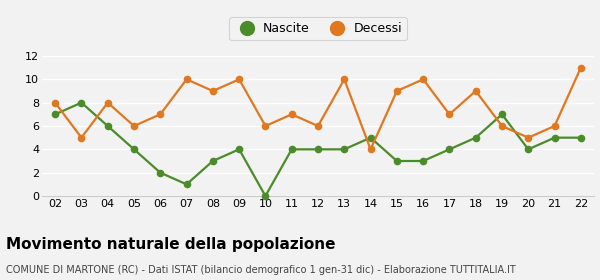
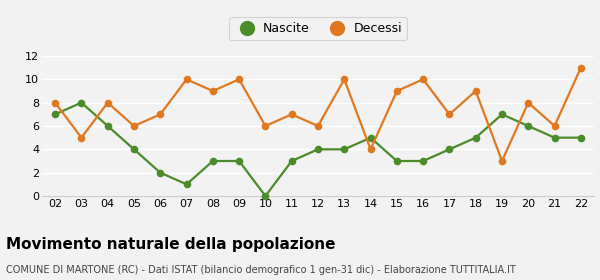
Nascite/09: 4 -> 3
Nascite/11: 4 -> 3
Decessi/19: 6 -> 3
Nascite/20: 4 -> 6
Decessi/20: 5 -> 8
